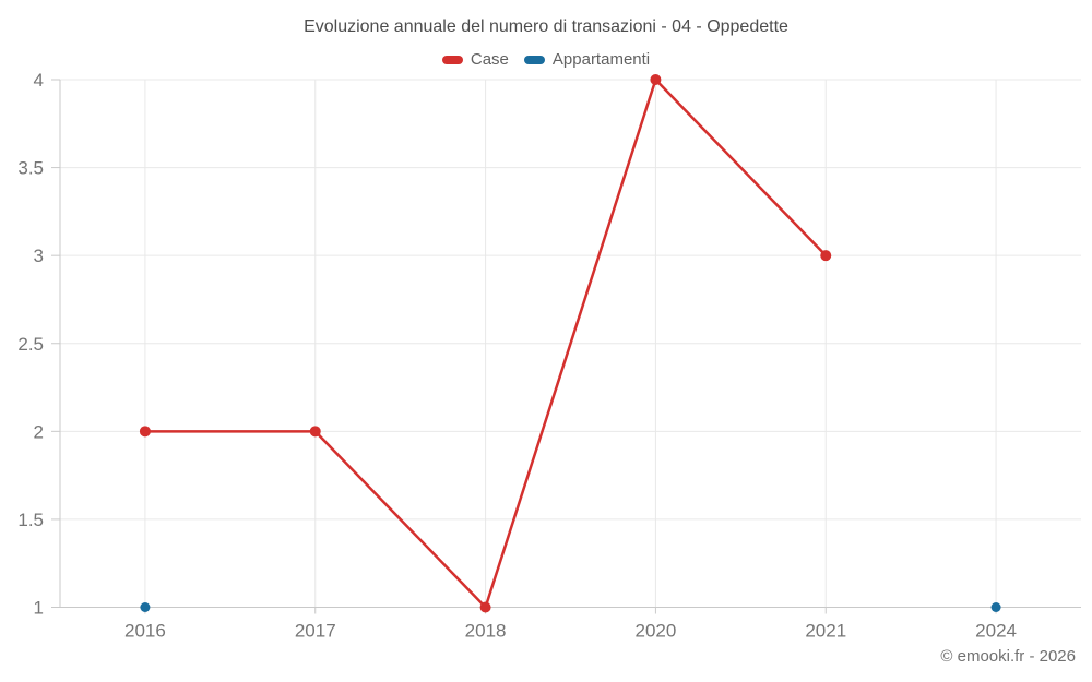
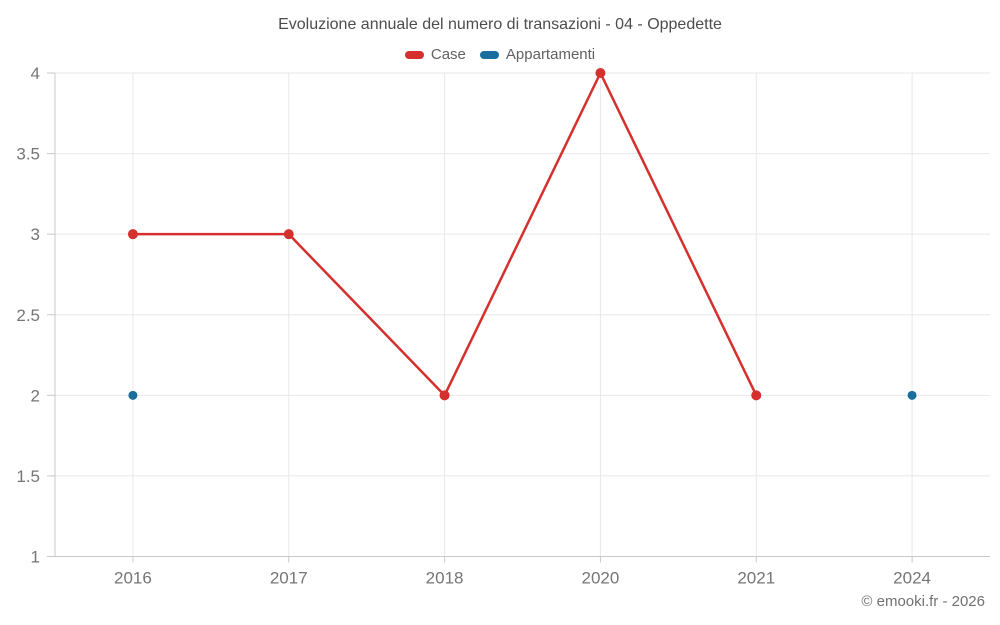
Case/2016: 2 -> 3
Appartamenti/2016: 1 -> 2
Case/2017: 2 -> 3
Case/2018: 1 -> 2
Case/2021: 3 -> 2
Appartamenti/2024: 1 -> 2
